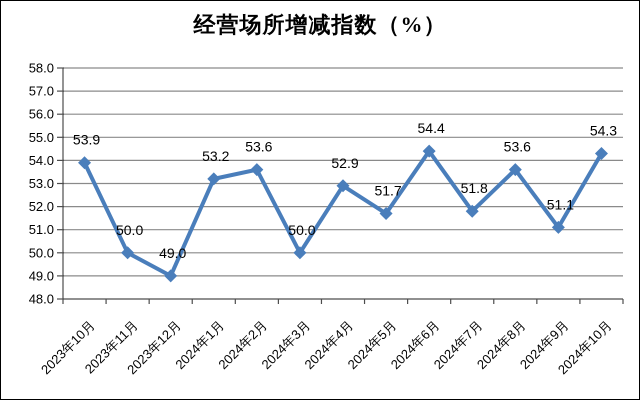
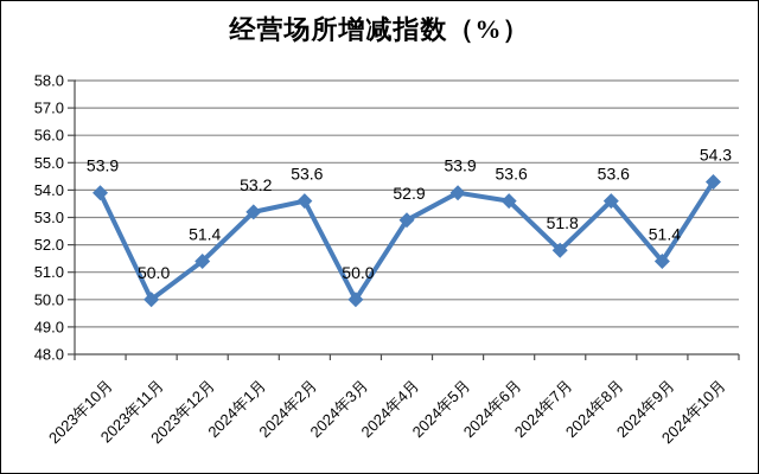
2023年12月: 49.0 -> 51.4
2024年5月: 51.7 -> 53.9
2024年6月: 54.4 -> 53.6
2024年9月: 51.1 -> 51.4
